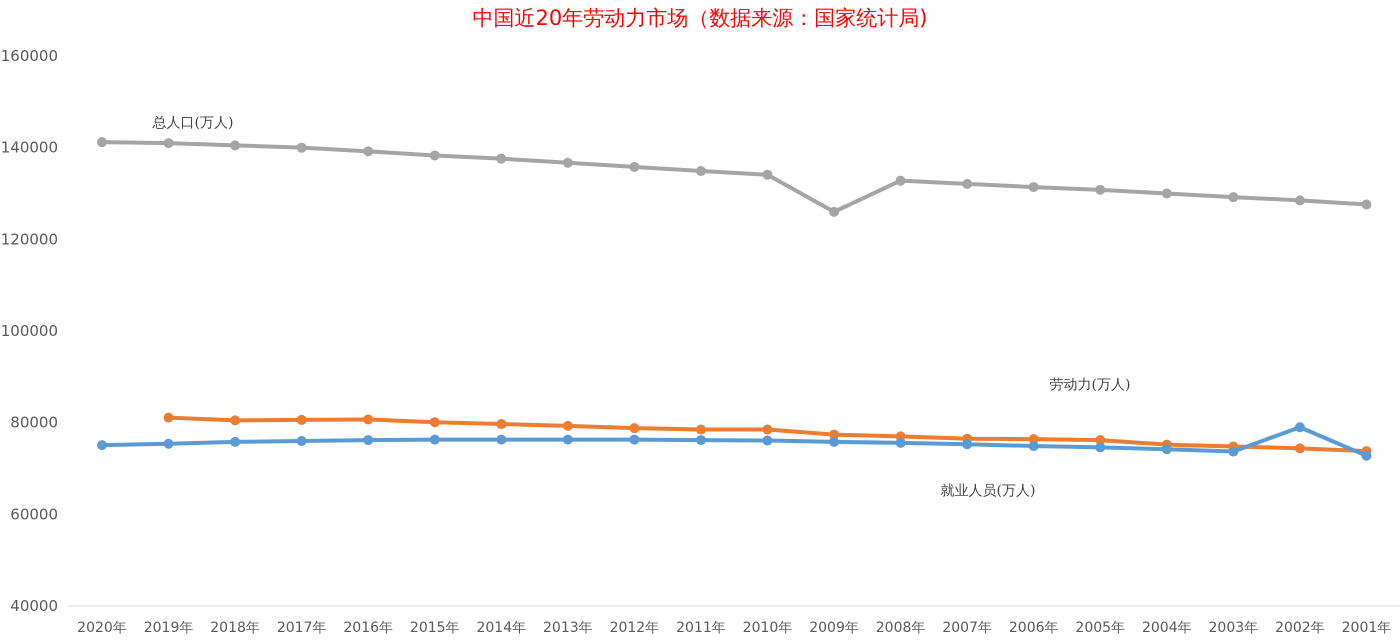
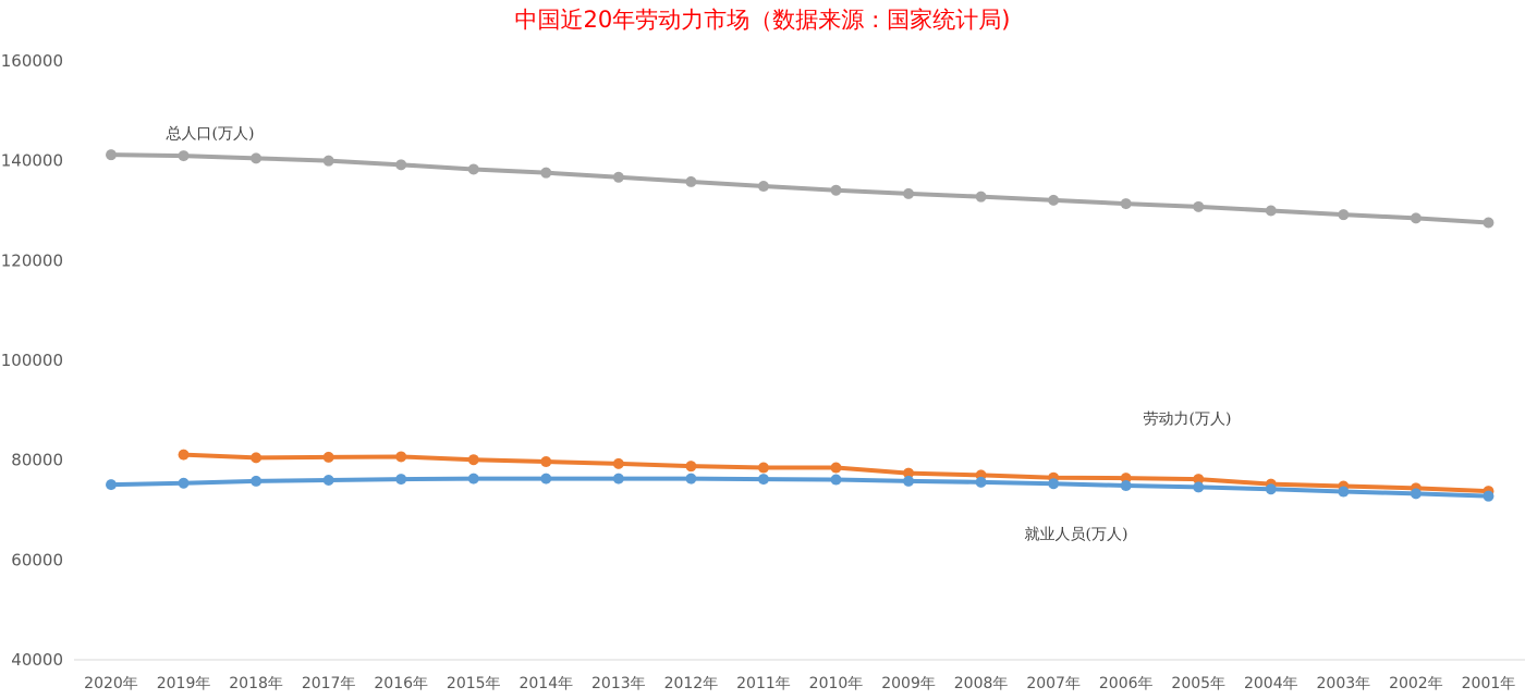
总人口(万人)/2009年: 126000 -> 133000
就业人员(万人)/2002年: 79000 -> 73000
